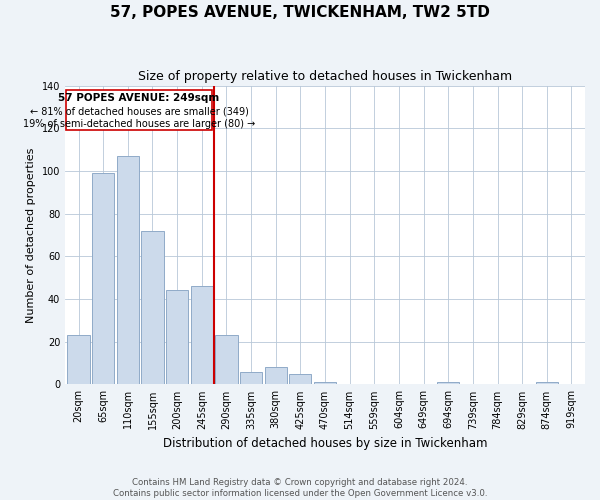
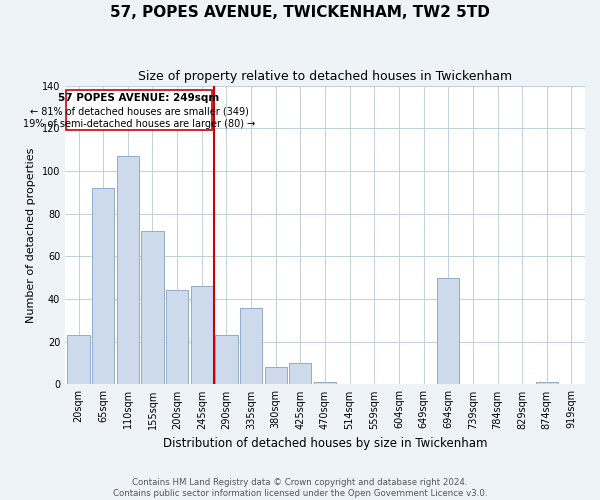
65sqm: 99 -> 92
335sqm: 6 -> 36
425sqm: 5 -> 10
694sqm: 1 -> 50
